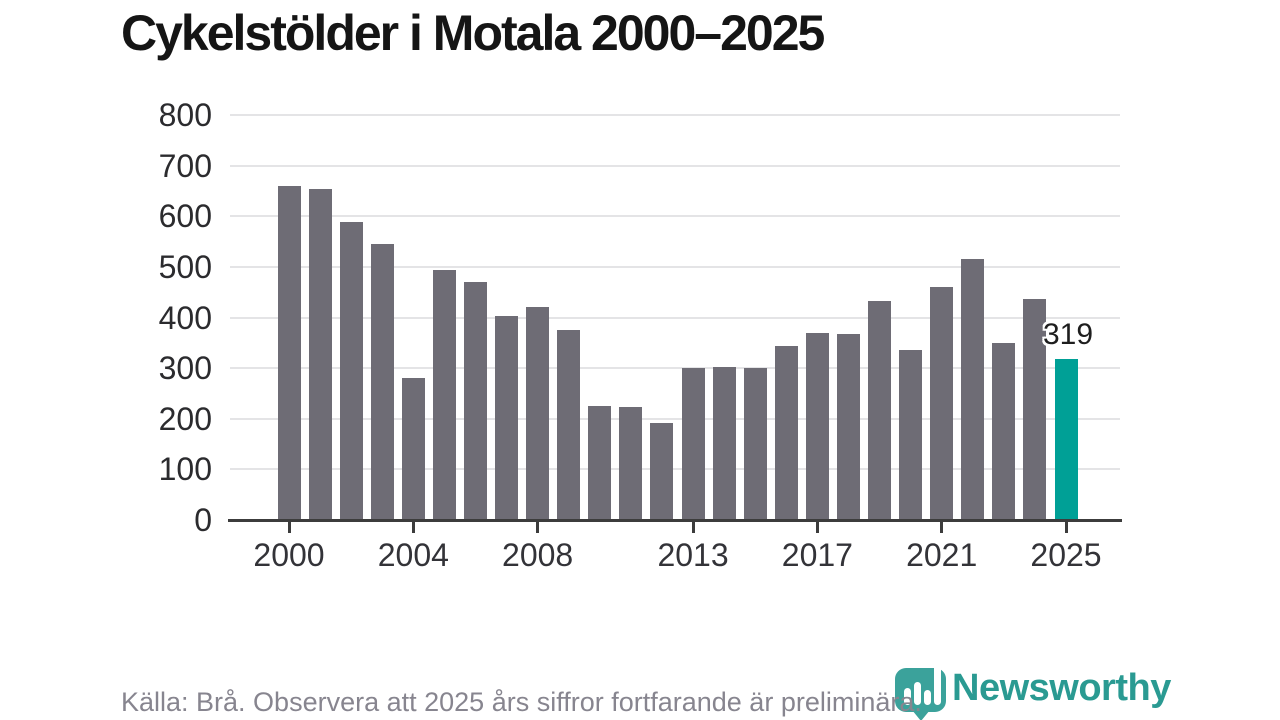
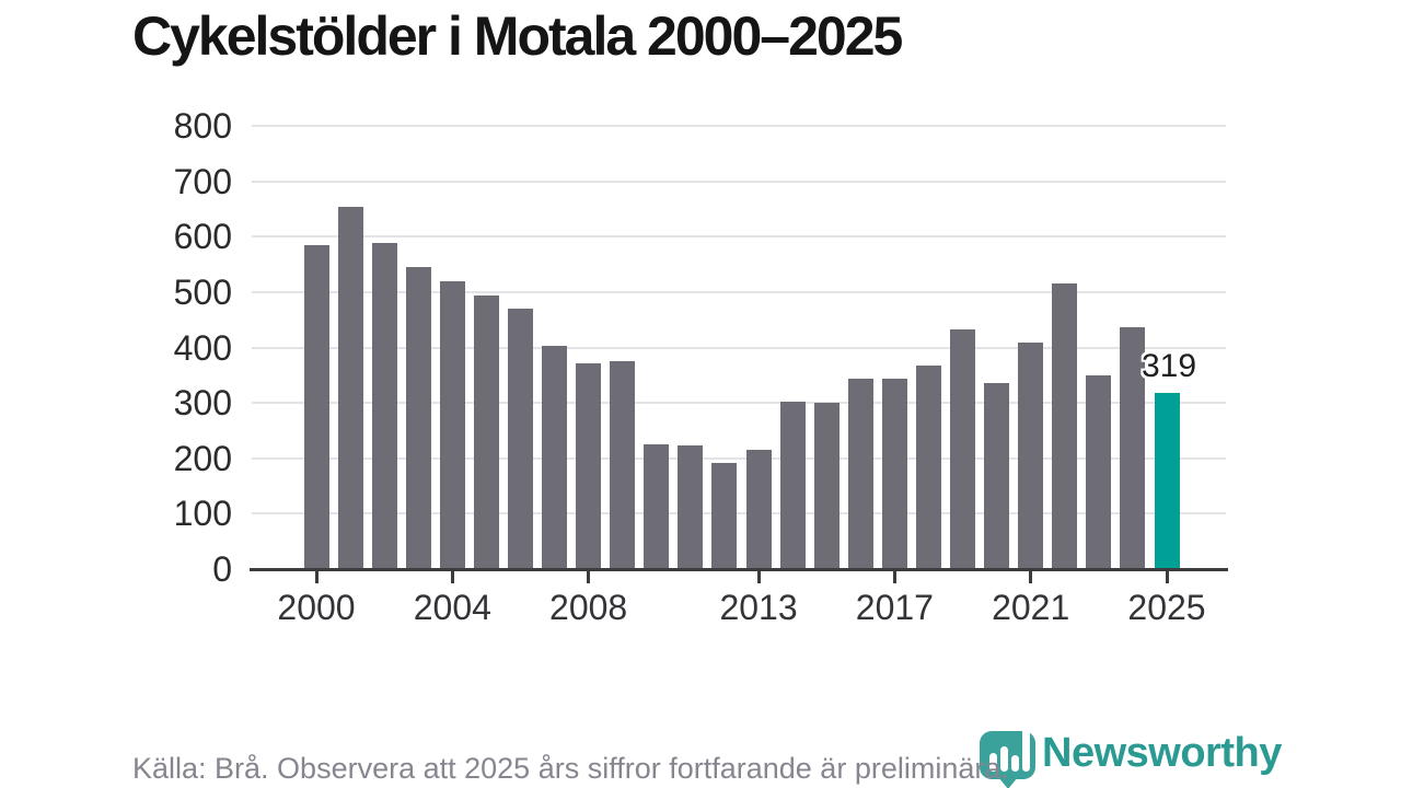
2000: 660 -> 580
2004: 280 -> 520
2008: 420 -> 370
2013: 300 -> 220
2017: 370 -> 340
2021: 460 -> 410
